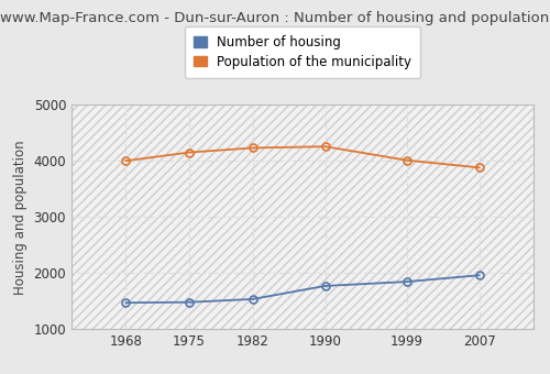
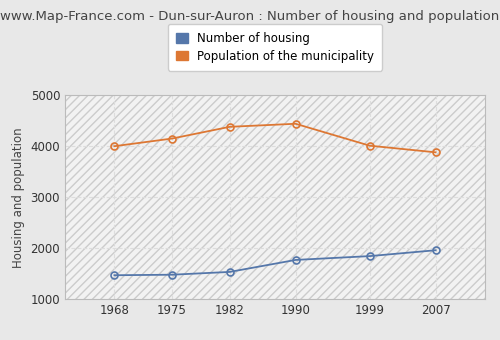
Population of the municipality/1982: 4230 -> 4380
Population of the municipality/1990: 4260 -> 4440
